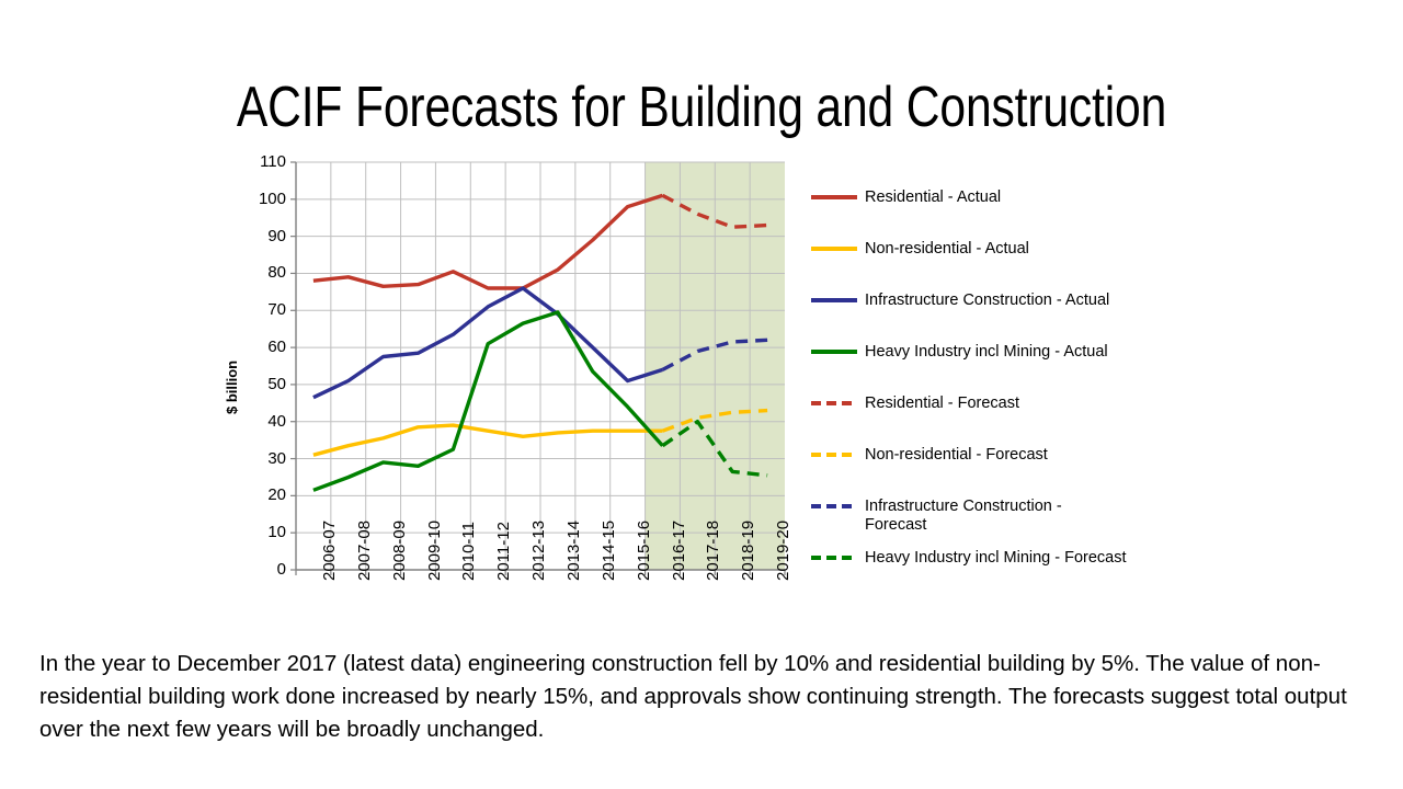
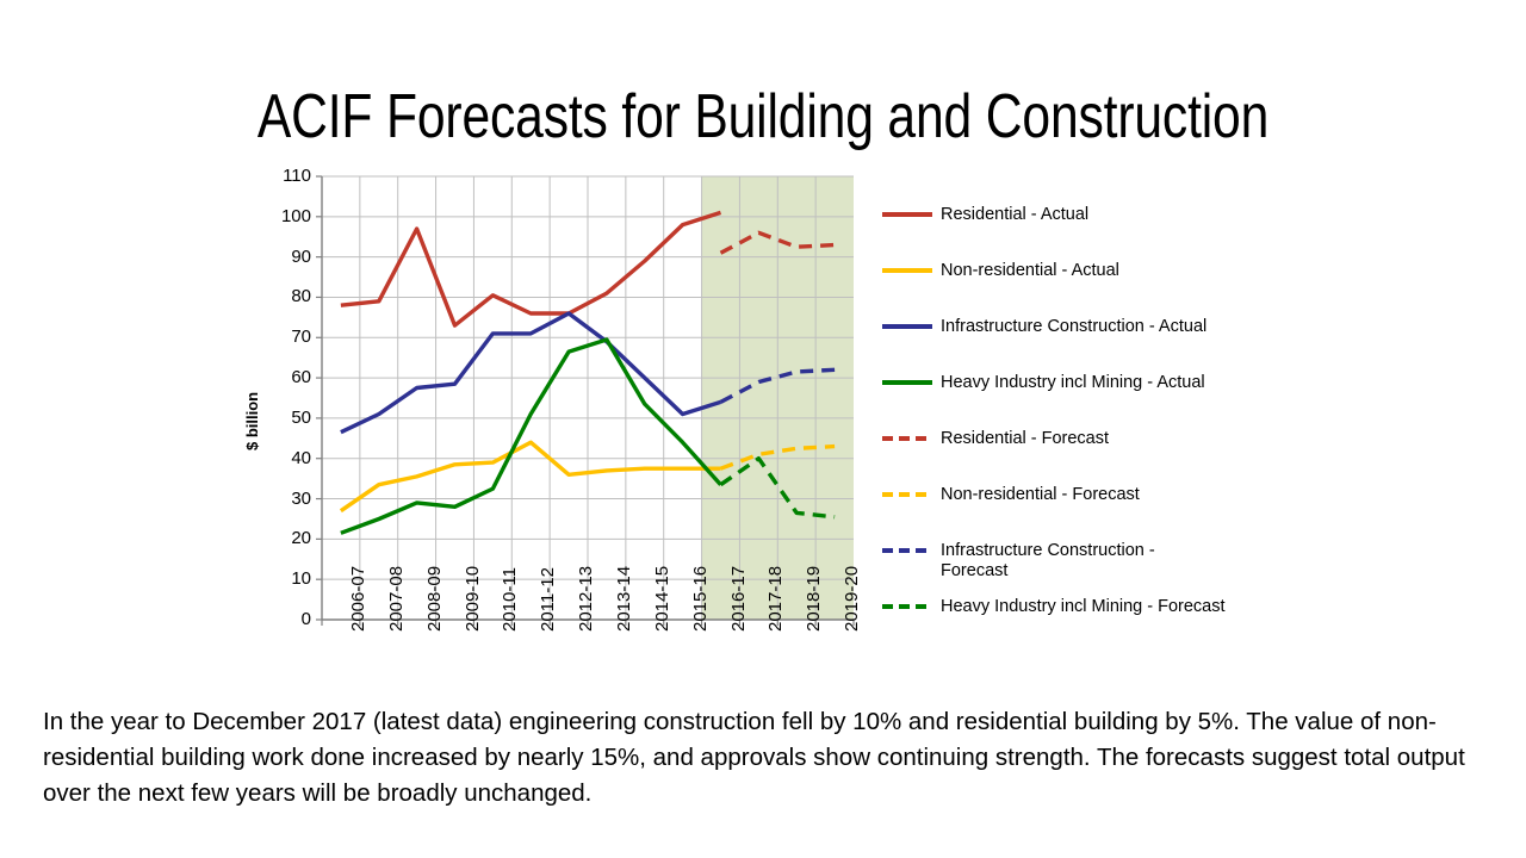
Non-residential - Actual/2006-07: 31 -> 27
Residential - Actual/2008-09: 76 -> 97
Residential - Actual/2009-10: 77 -> 73
Infrastructure Construction - Actual/2010-11: 64 -> 71
Non-residential - Actual/2011-12: 38 -> 44
Heavy Industry incl Mining - Actual/2011-12: 61 -> 51
Residential - Forecast/2016-17: 101 -> 91
